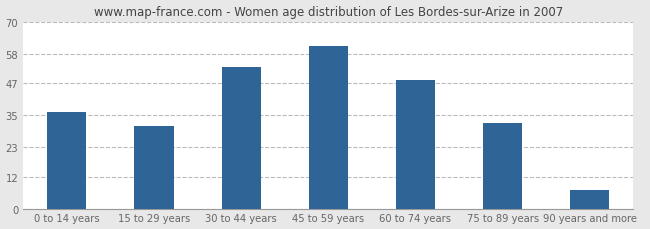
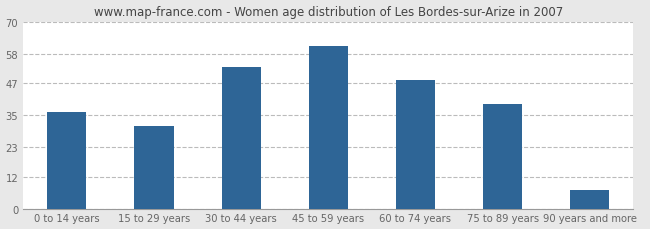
75 to 89 years: 32 -> 39
